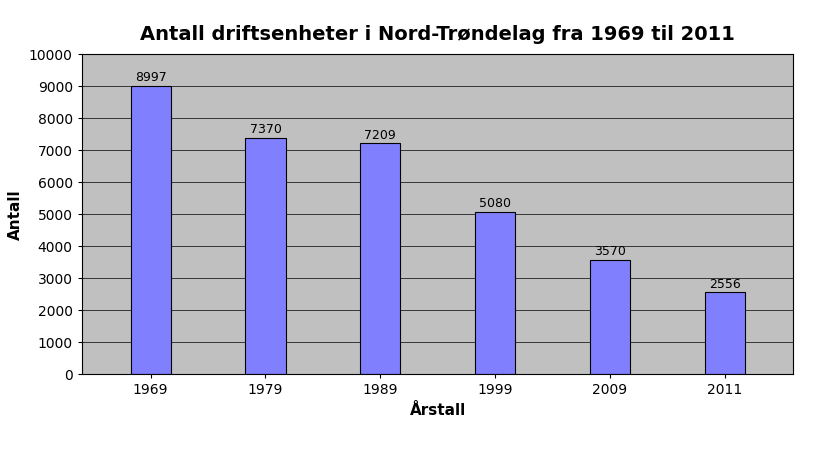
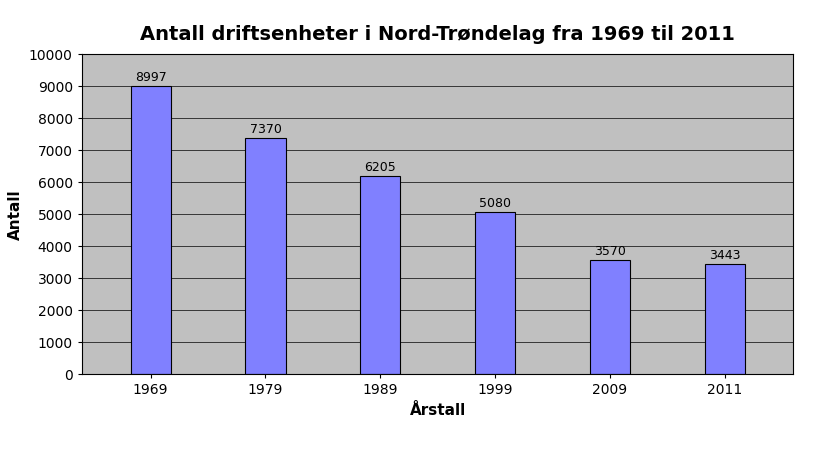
1989: 7209 -> 6205
2011: 2556 -> 3443
